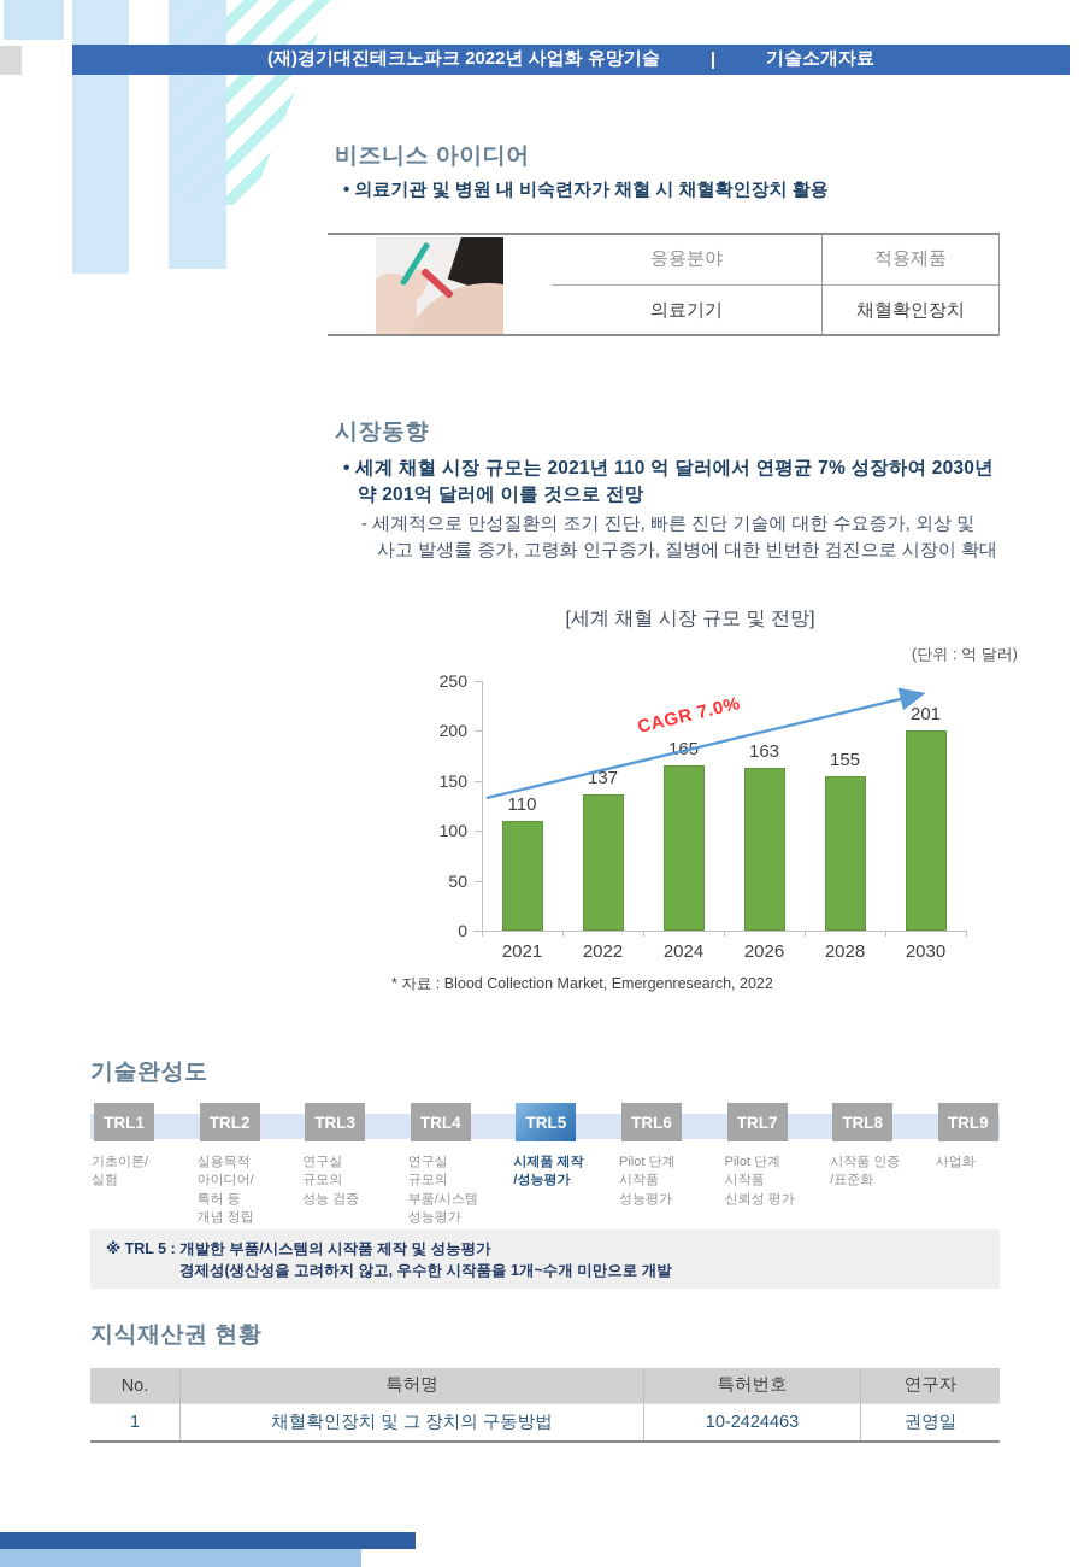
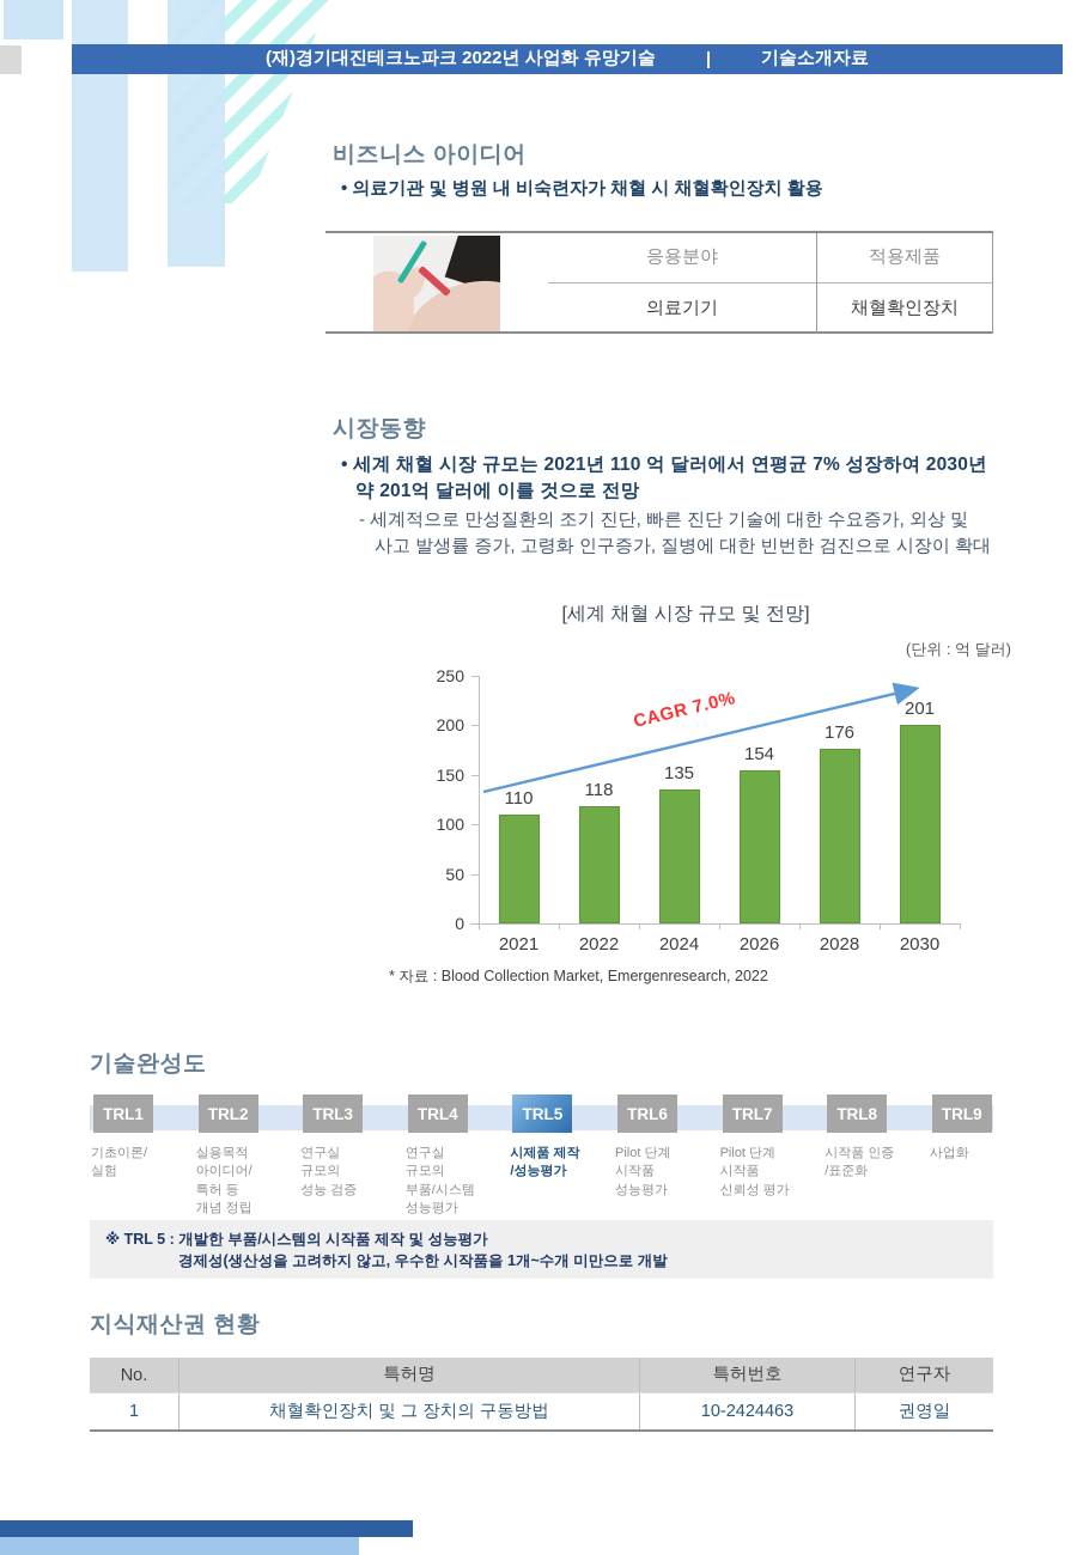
2022: 137 -> 118
2024: 165 -> 135
2026: 163 -> 154
2028: 155 -> 176
